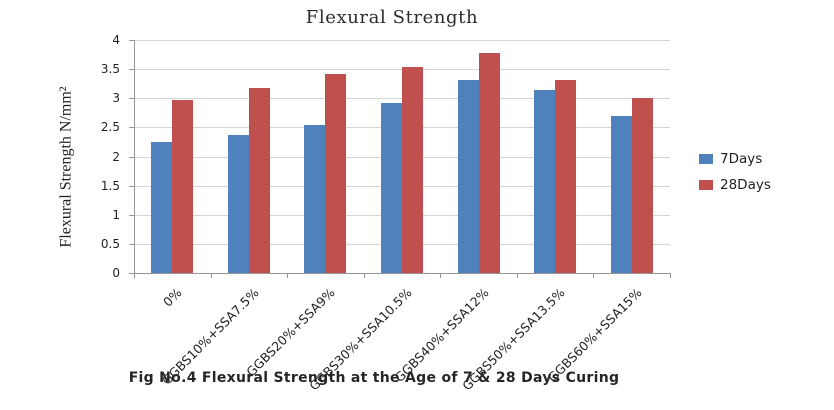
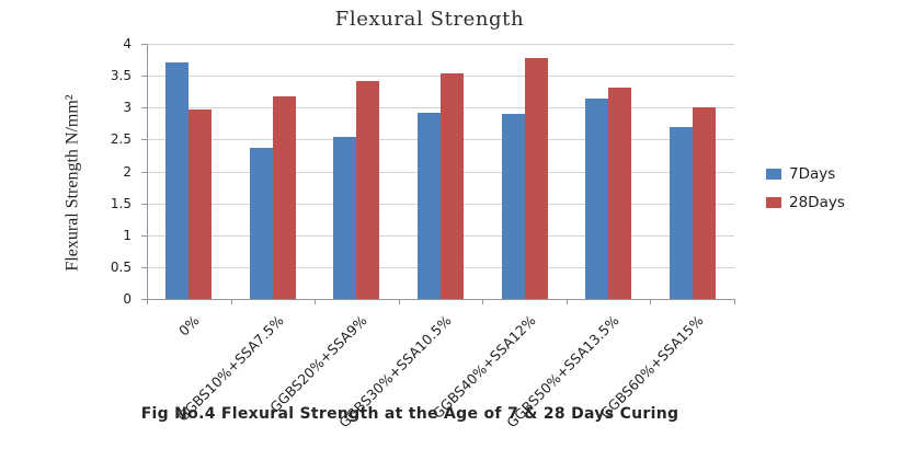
7Days/0%: 2.2 -> 3.7
7Days/GGBS40%+SSA12%: 3.3 -> 2.9
